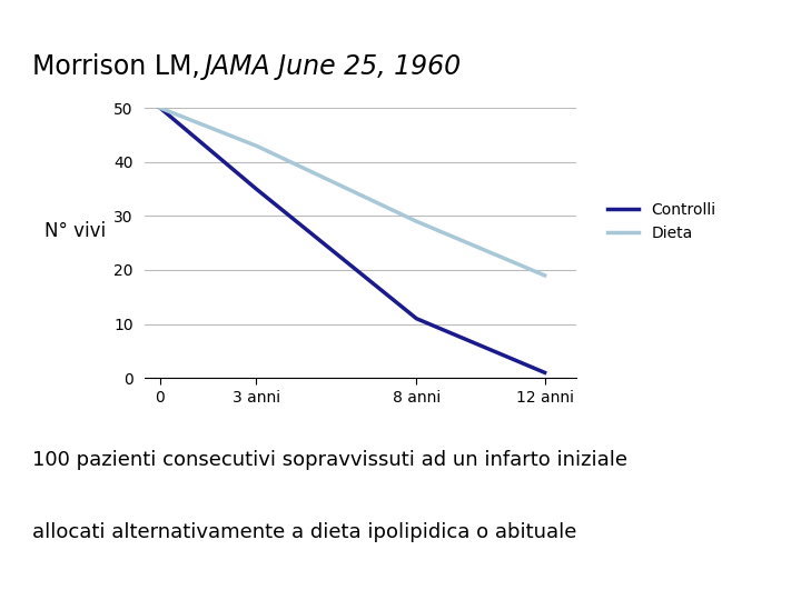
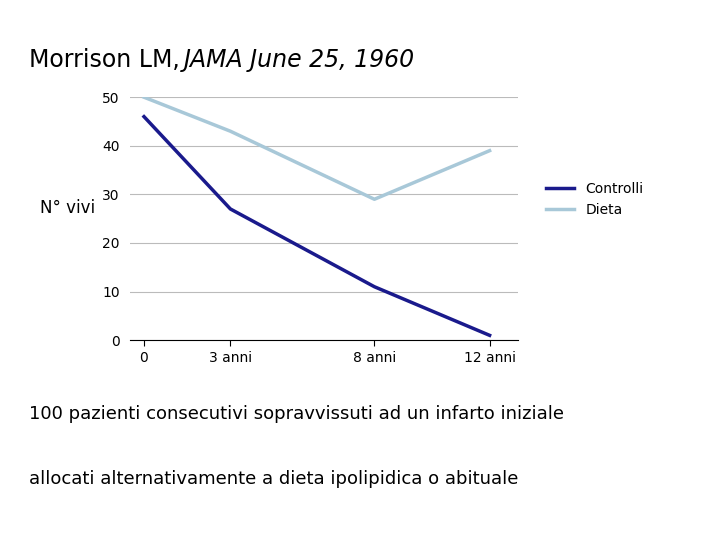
Controlli/0: 50 -> 46
Controlli/3 anni: 35 -> 27
Dieta/12 anni: 19 -> 39
